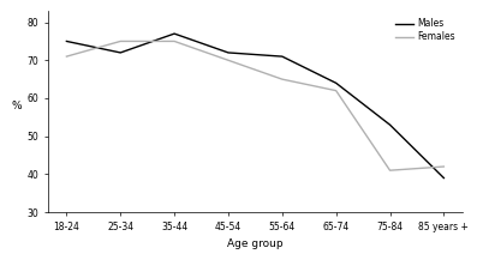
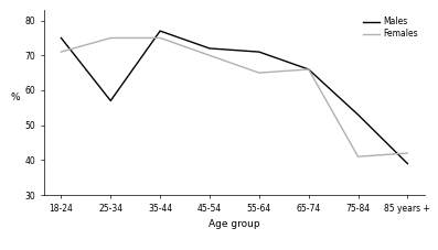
Males/25-34: 72 -> 57
Males/65-74: 64 -> 66
Females/65-74: 62 -> 66
